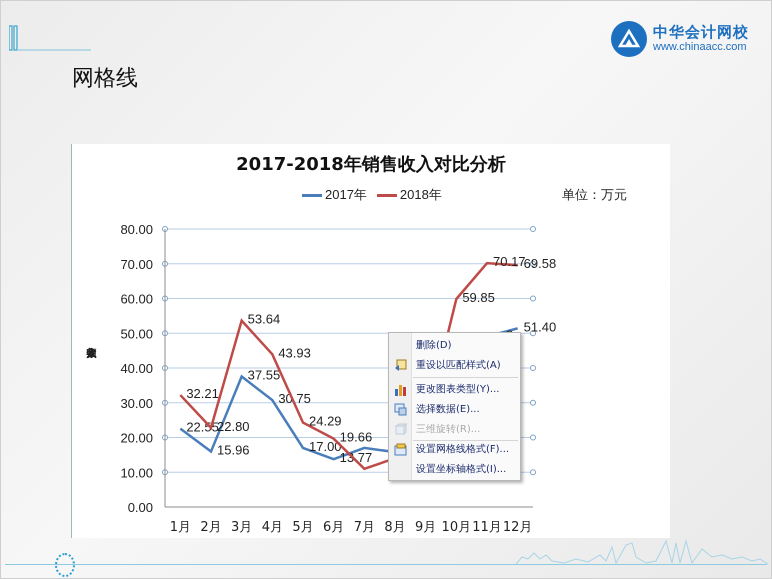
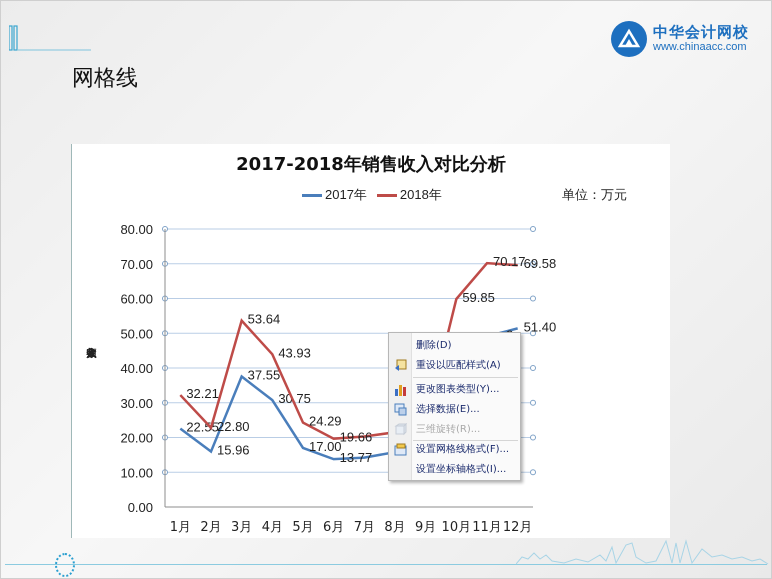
2017年/7月: 17 -> 14
2018年/7月: 11 -> 20
2018年/8月: 14 -> 22
